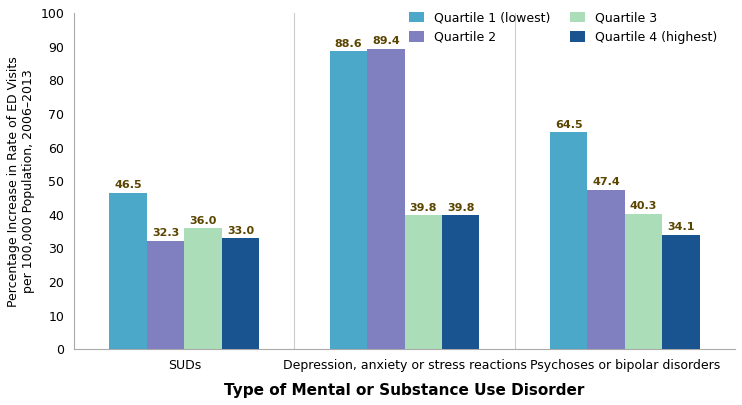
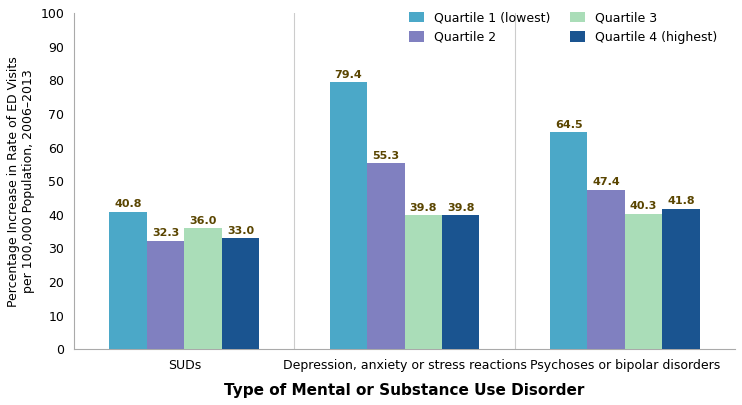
Quartile 1 (lowest)/SUDs: 46.5 -> 40.8
Quartile 1 (lowest)/Depression, anxiety or stress reactions: 88.6 -> 79.4
Quartile 2/Depression, anxiety or stress reactions: 89.4 -> 55.3
Quartile 4 (highest)/Psychoses or bipolar disorders: 34.1 -> 41.8
